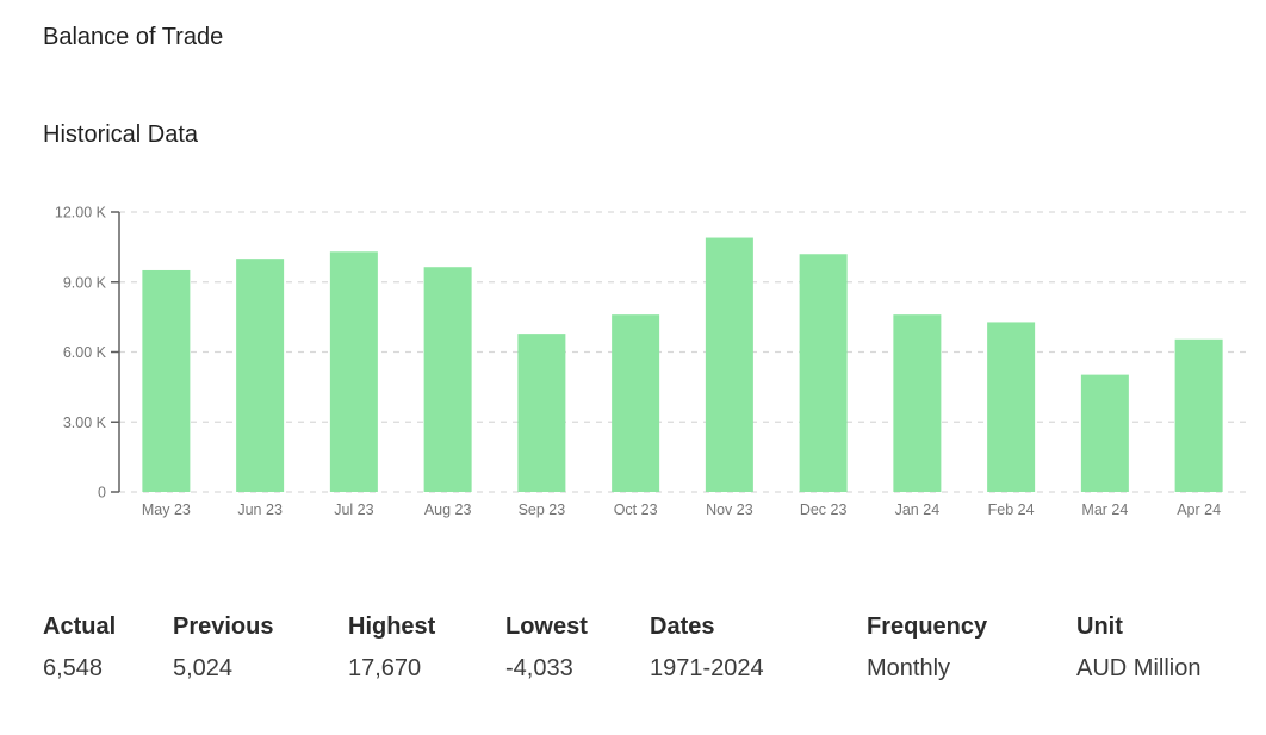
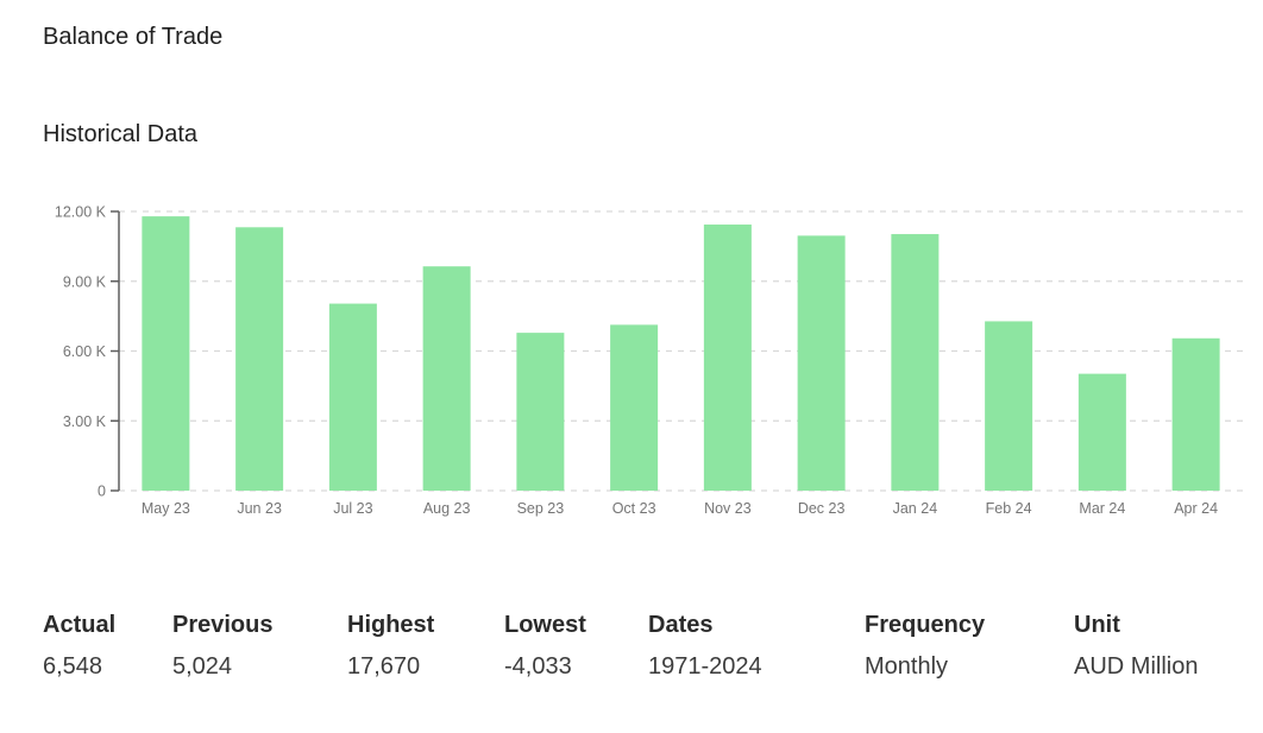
May 23: 9.5K -> 11.8K
Jun 23: 10.0K -> 11.3K
Jul 23: 10.3K -> 8.0K
Oct 23: 7.6K -> 7.1K
Nov 23: 10.9K -> 11.4K
Dec 23: 10.2K -> 11.0K
Jan 24: 7.6K -> 11.0K
